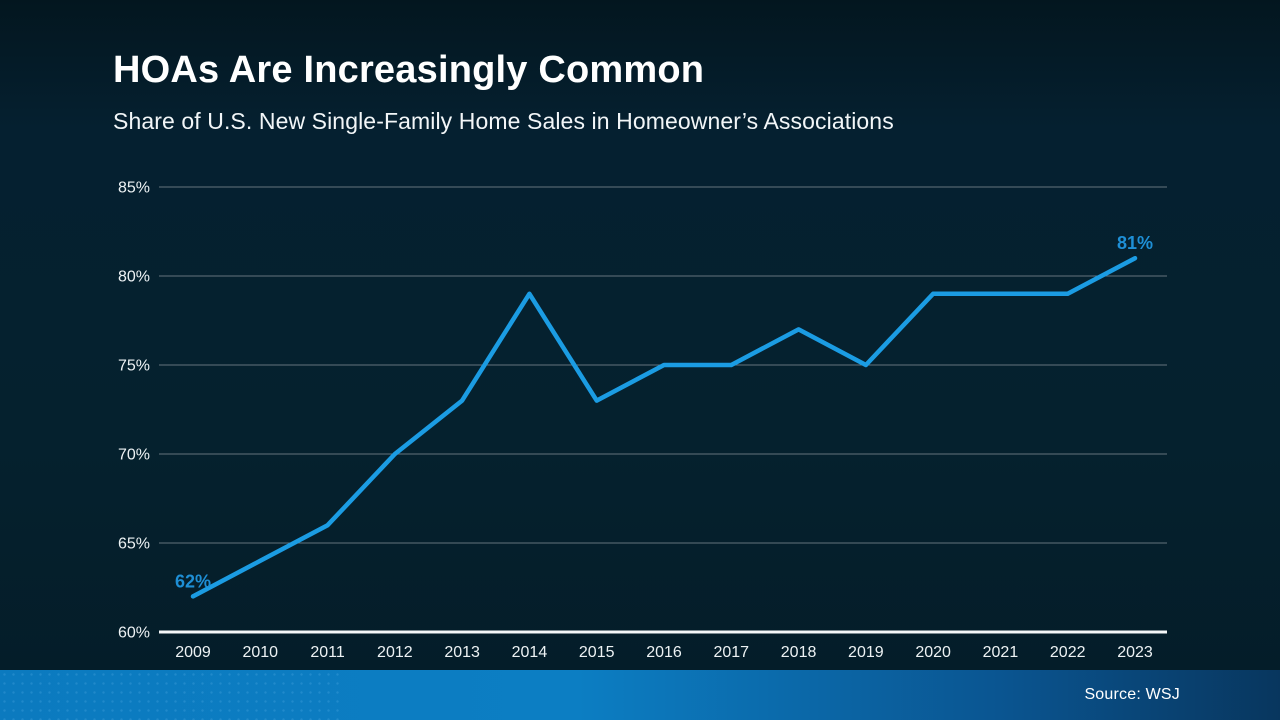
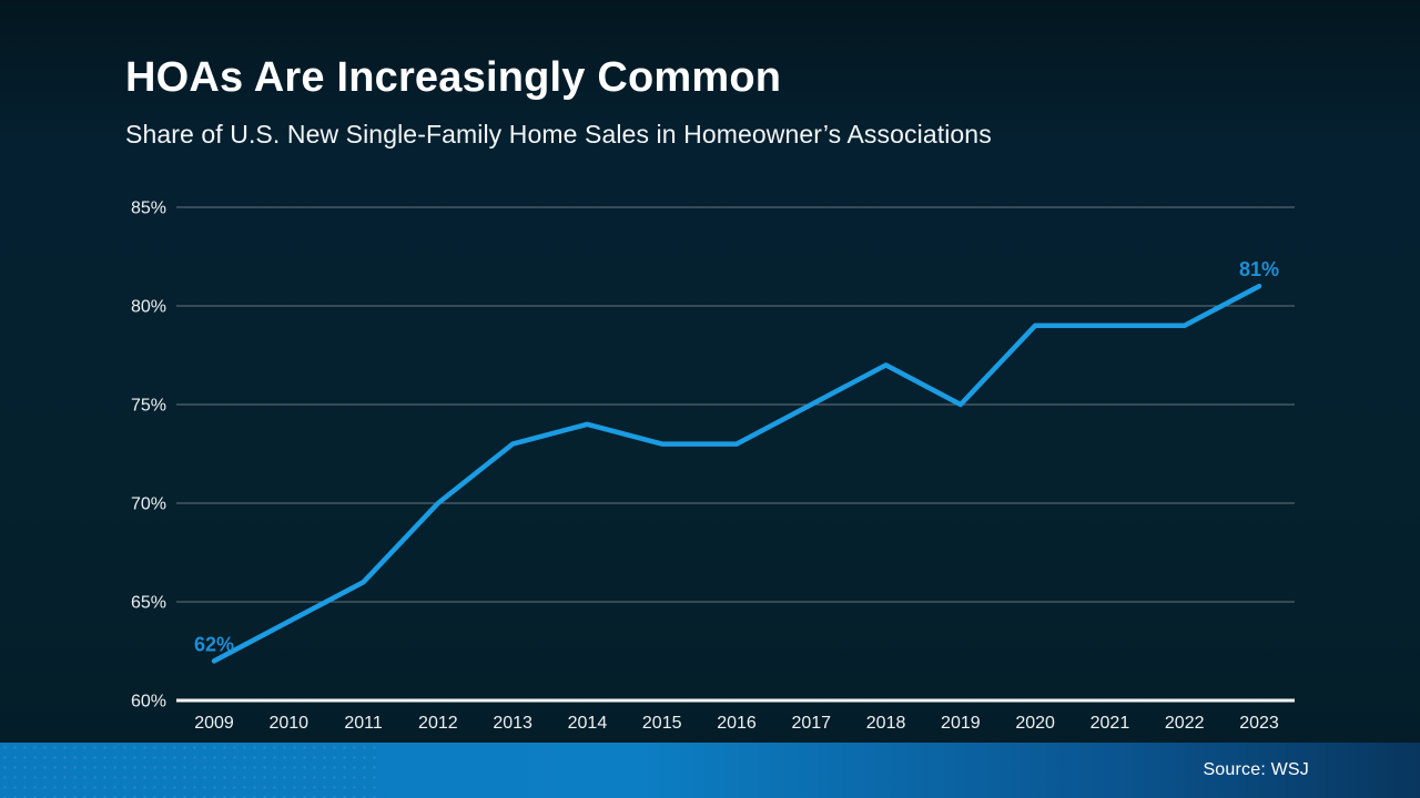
2014: 79% -> 74%
2016: 75% -> 73%
